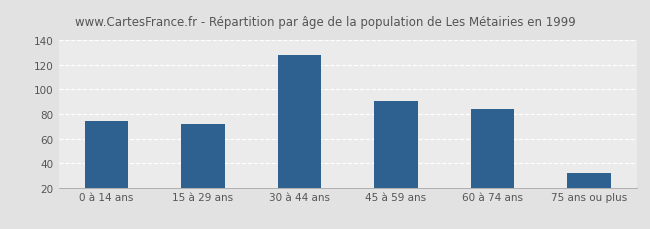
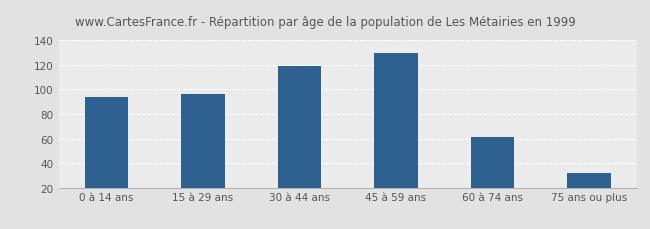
0 à 14 ans: 74 -> 94
15 à 29 ans: 72 -> 96
30 à 44 ans: 128 -> 119
45 à 59 ans: 91 -> 130
60 à 74 ans: 84 -> 61
